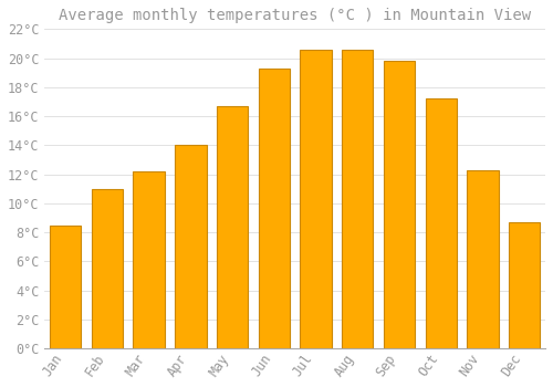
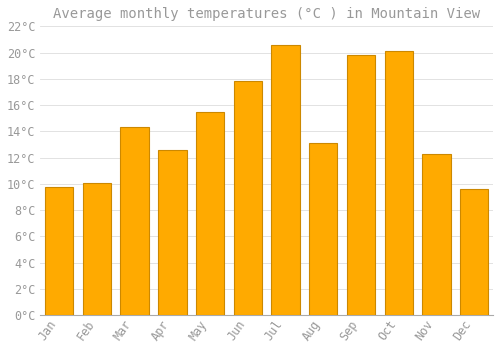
Jan: 8.5°C -> 9.8°C
Feb: 11.0°C -> 10.1°C
Mar: 12.2°C -> 14.3°C
Apr: 14.0°C -> 12.6°C
May: 16.7°C -> 15.5°C
Jun: 19.3°C -> 17.8°C
Aug: 20.6°C -> 13.1°C
Oct: 17.2°C -> 20.1°C
Dec: 8.7°C -> 9.6°C
